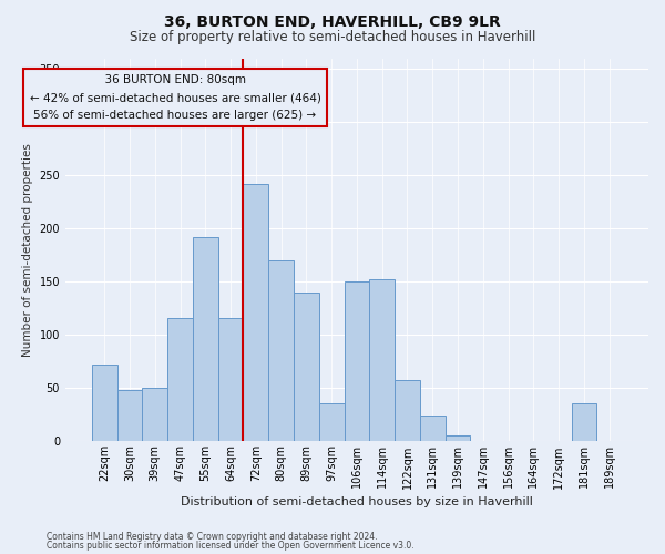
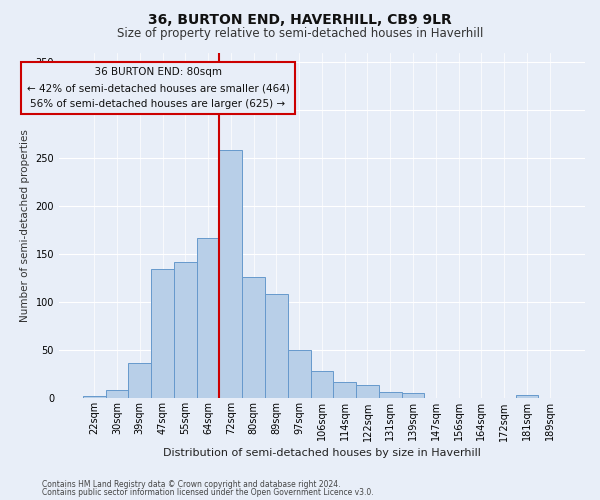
22sqm: 72 -> 3
30sqm: 48 -> 9
39sqm: 50 -> 37
47sqm: 116 -> 135
55sqm: 192 -> 142
64sqm: 116 -> 167
72sqm: 242 -> 259
80sqm: 170 -> 126
89sqm: 140 -> 109
97sqm: 36 -> 50
106sqm: 150 -> 29
114sqm: 152 -> 17
122sqm: 58 -> 14
131sqm: 24 -> 7
181sqm: 36 -> 4
